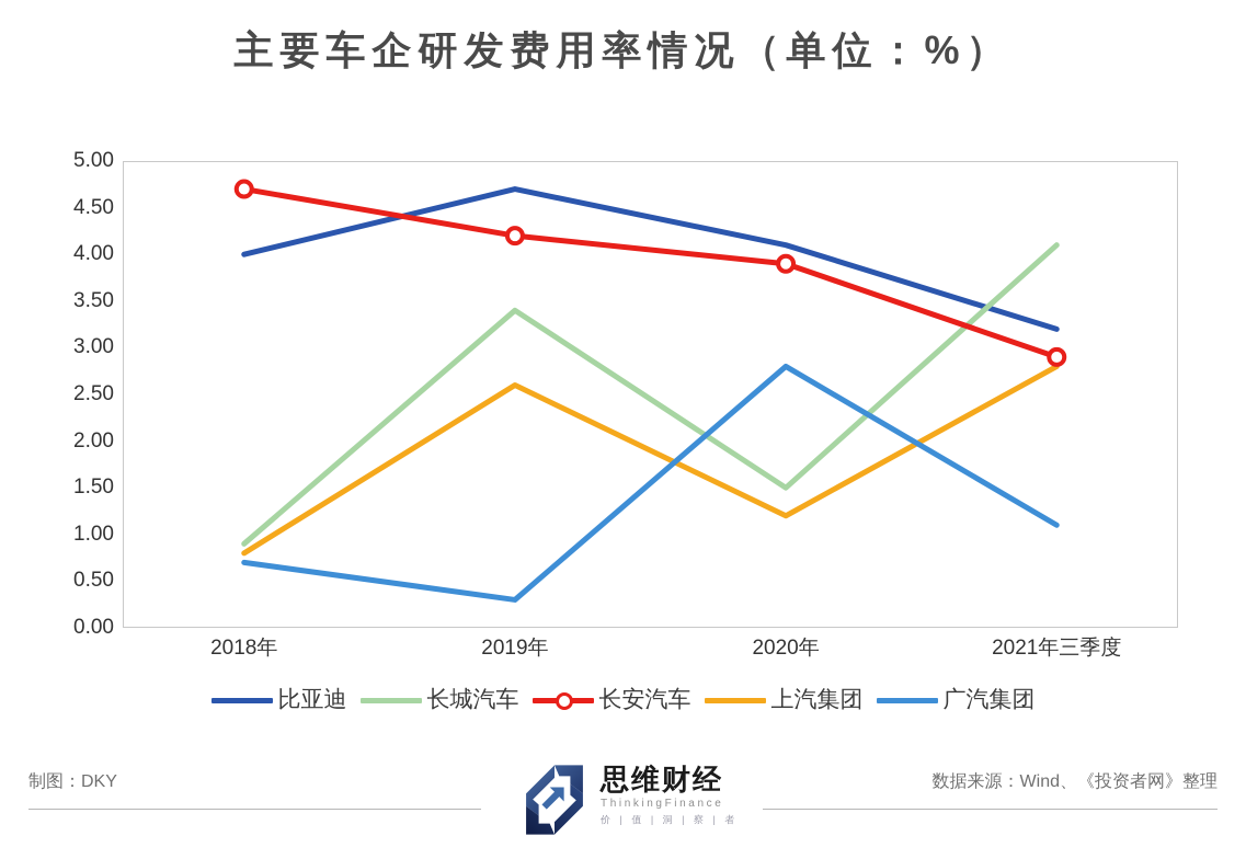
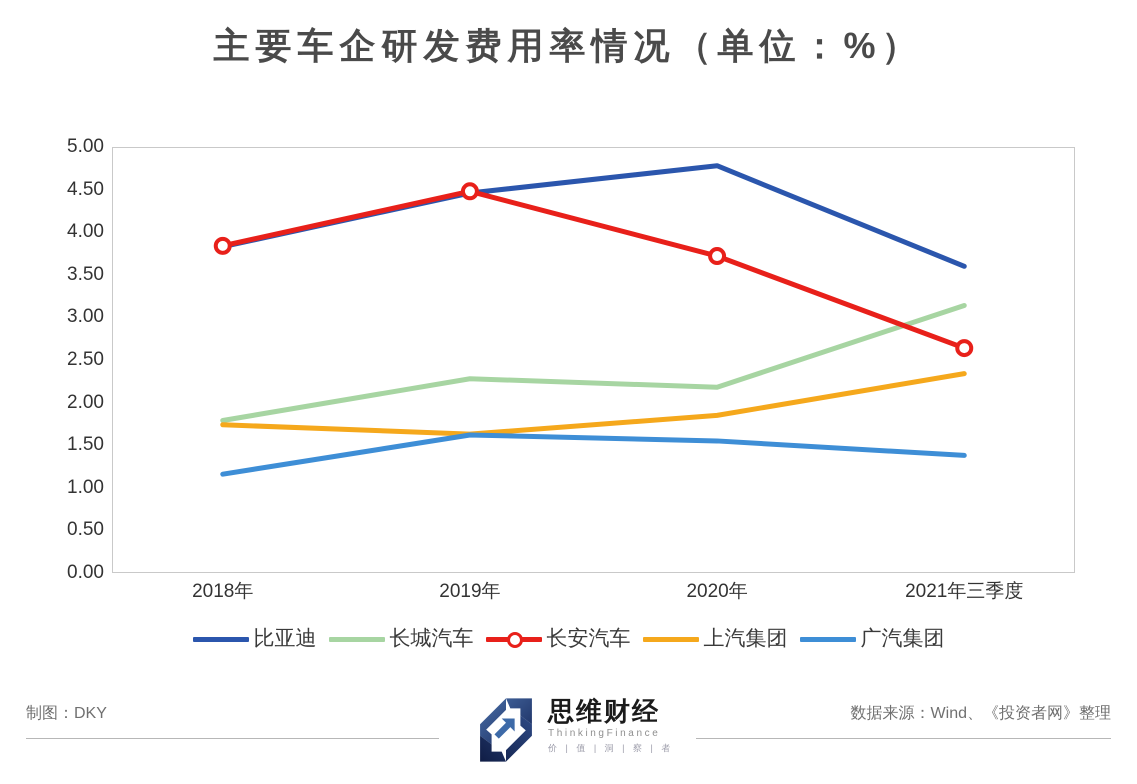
比亚迪/2018年: 4.0 -> 3.8
长城汽车/2018年: 0.9 -> 1.8
长安汽车/2018年: 4.7 -> 3.8
上汽集团/2018年: 0.8 -> 1.7
广汽集团/2018年: 0.7 -> 1.2
比亚迪/2019年: 4.7 -> 4.5
长城汽车/2019年: 3.4 -> 2.3
长安汽车/2019年: 4.2 -> 4.5
上汽集团/2019年: 2.6 -> 1.6
广汽集团/2019年: 0.3 -> 1.6
比亚迪/2020年: 4.1 -> 4.8
长城汽车/2020年: 1.5 -> 2.2
长安汽车/2020年: 3.9 -> 3.7
上汽集团/2020年: 1.2 -> 1.9
广汽集团/2020年: 2.8 -> 1.6
比亚迪/2021年三季度: 3.2 -> 3.6
长城汽车/2021年三季度: 4.1 -> 3.1
长安汽车/2021年三季度: 2.9 -> 2.6
上汽集团/2021年三季度: 2.8 -> 2.3
广汽集团/2021年三季度: 1.1 -> 1.4
